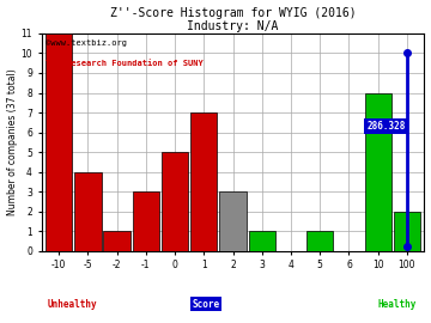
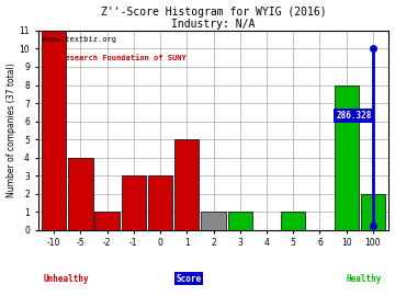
0: 5 -> 3
1: 7 -> 5
2: 3 -> 1
